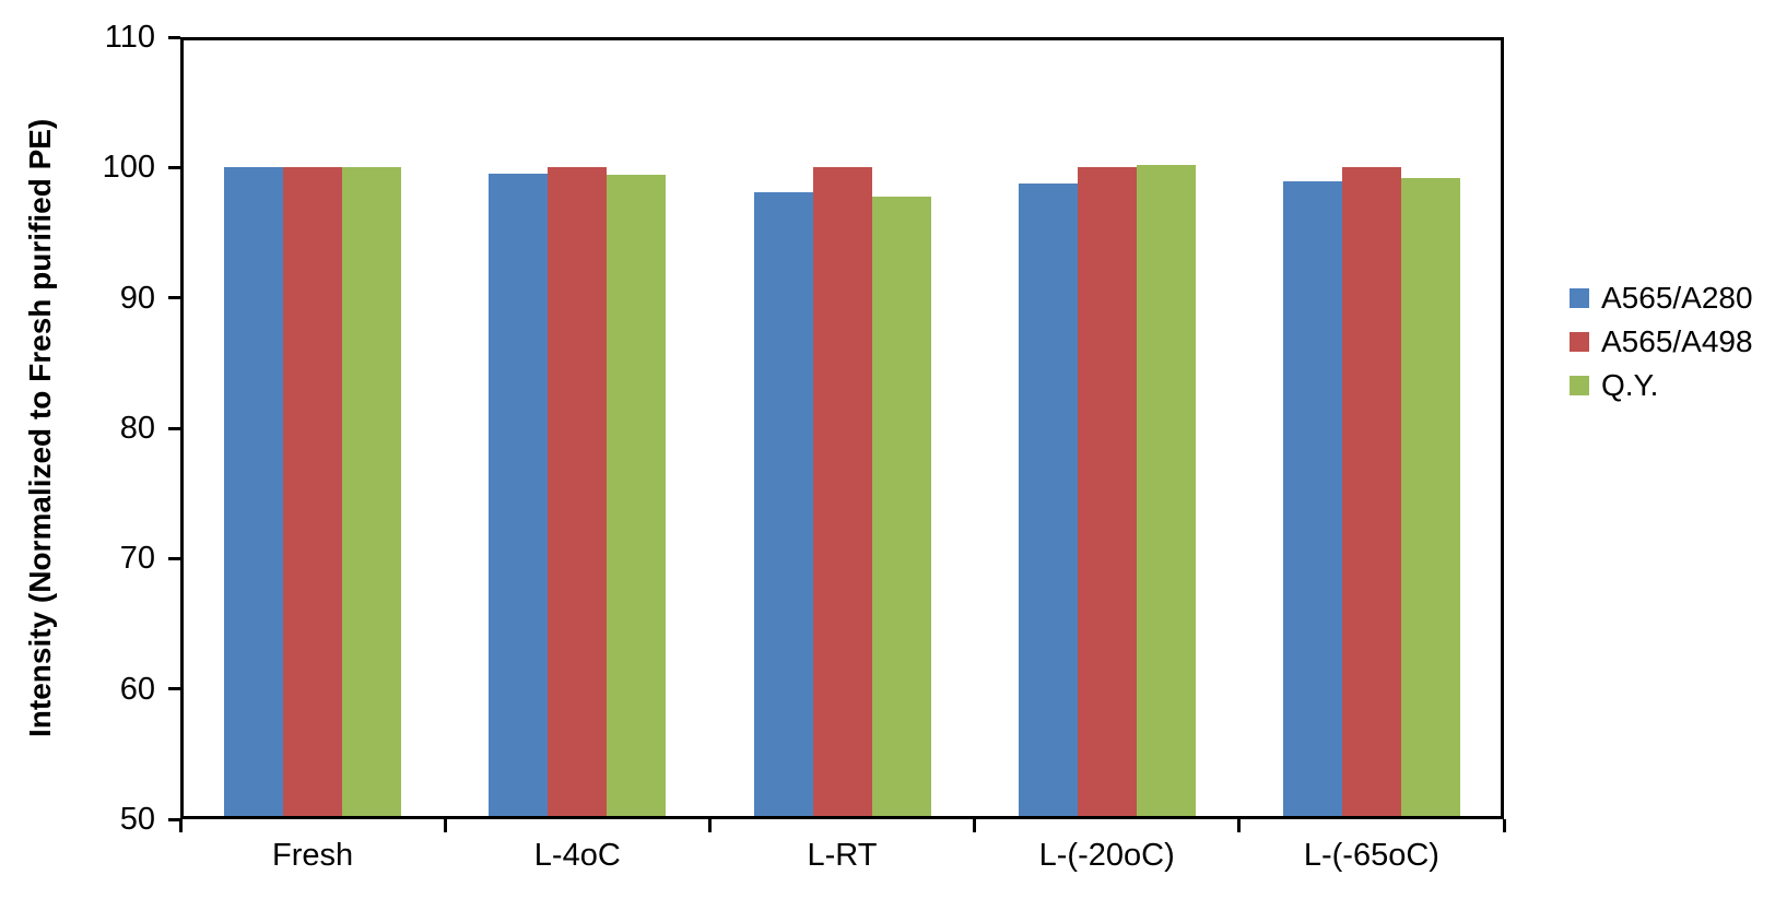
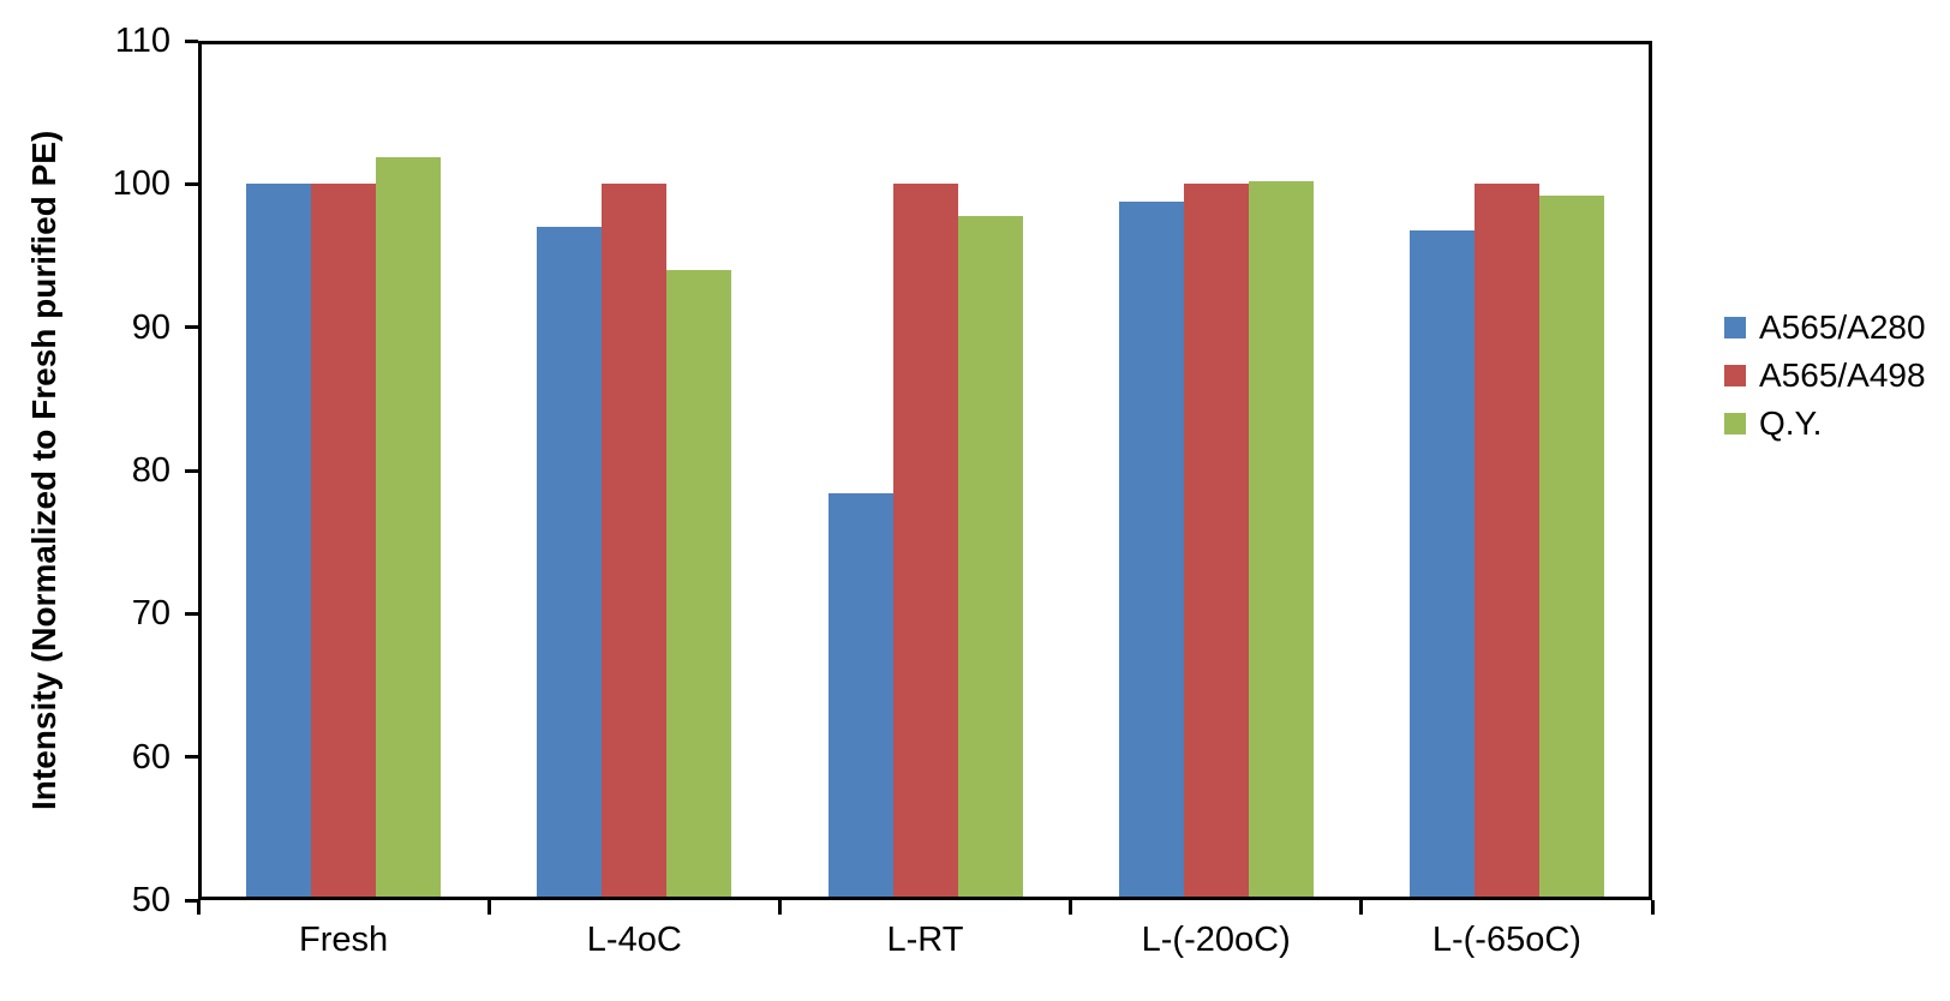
Q.Y./Fresh: 100.0 -> 101.9
A565/A280/L-4oC: 99.5 -> 97.0
Q.Y./L-4oC: 99.4 -> 94.0
A565/A280/L-RT: 98.1 -> 78.4
A565/A280/L-(-65oC): 98.9 -> 96.8
